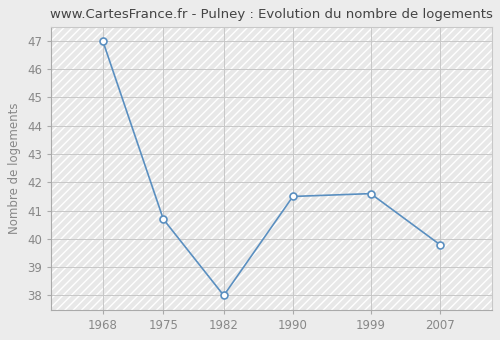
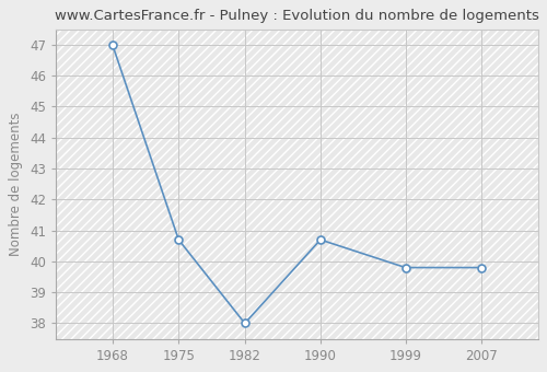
1990: 41.5 -> 40.7
1999: 41.6 -> 39.8
